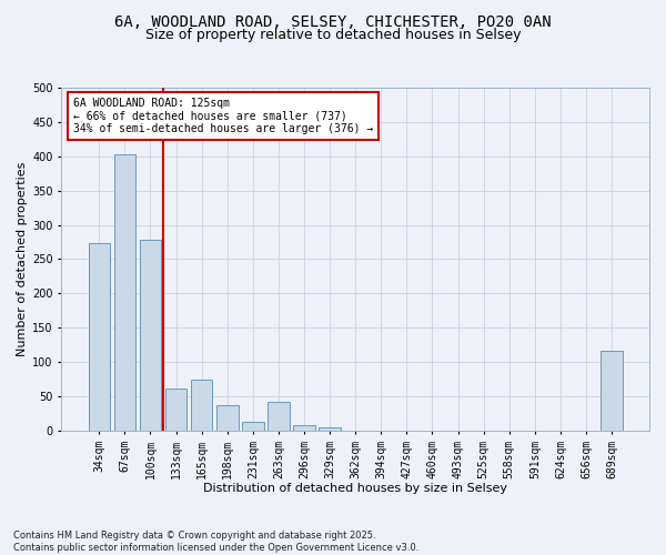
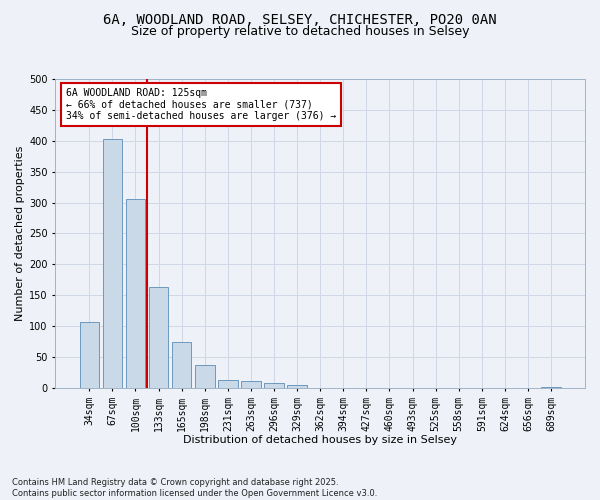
34sqm: 274 -> 106
100sqm: 278 -> 305
133sqm: 62 -> 164
263sqm: 42 -> 11
689sqm: 116 -> 2
